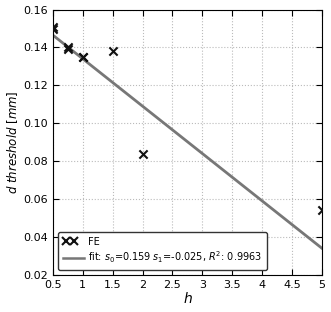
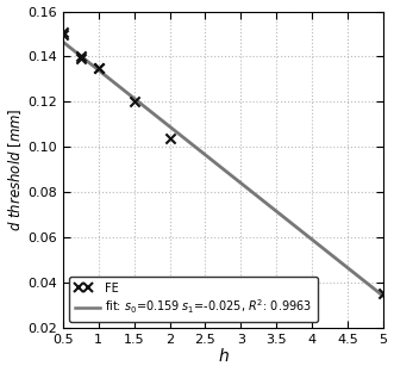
FE/1.5: 0.138 -> 0.120
FE/2: 0.084 -> 0.104
FE/5: 0.054 -> 0.035
